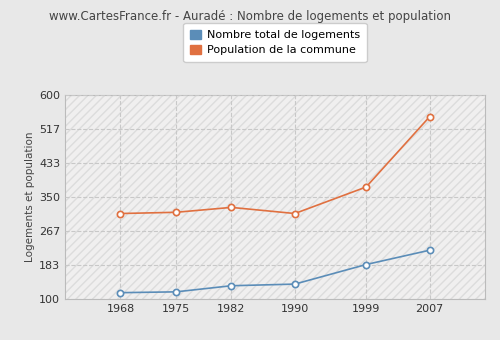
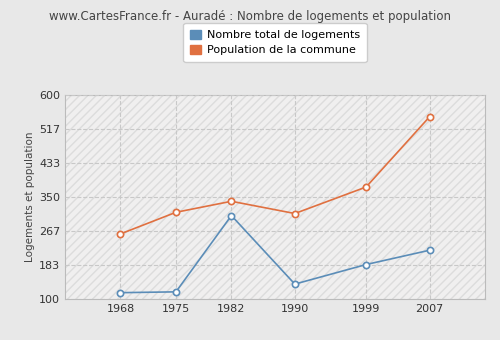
Population de la commune/1968: 310 -> 260
Nombre total de logements/1982: 133 -> 305
Population de la commune/1982: 325 -> 340
